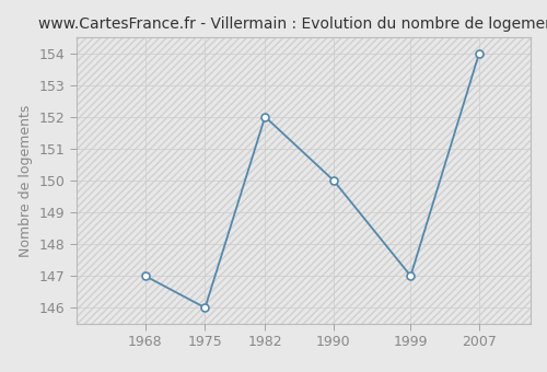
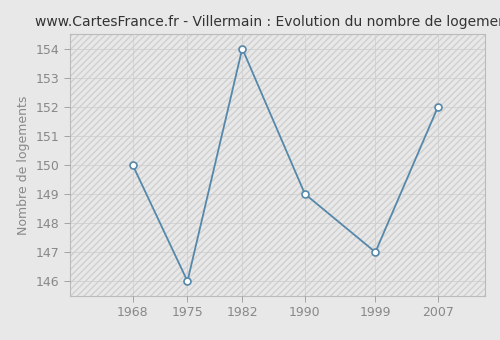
1968: 147 -> 150
1982: 152 -> 154
1990: 150 -> 149
2007: 154 -> 152
